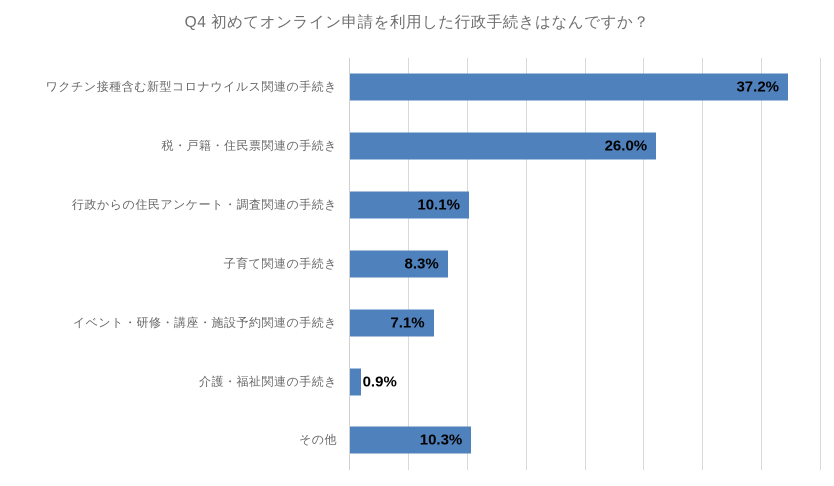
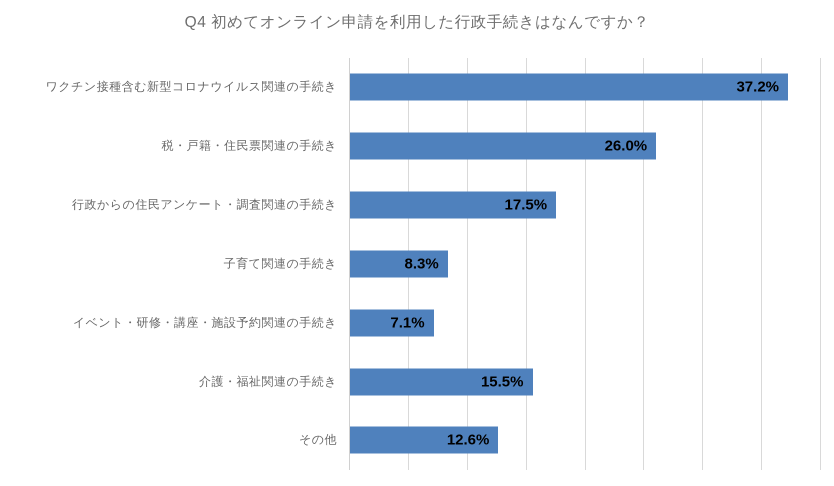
行政からの住民アンケート・調査関連の手続き: 10.1% -> 17.5%
介護・福祉関連の手続き: 0.9% -> 15.5%
その他: 10.3% -> 12.6%
